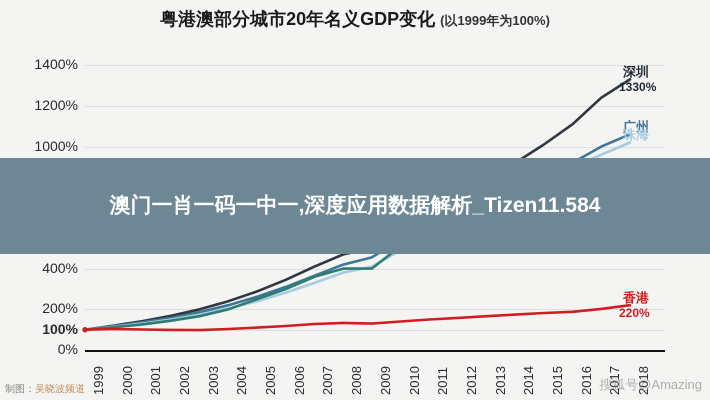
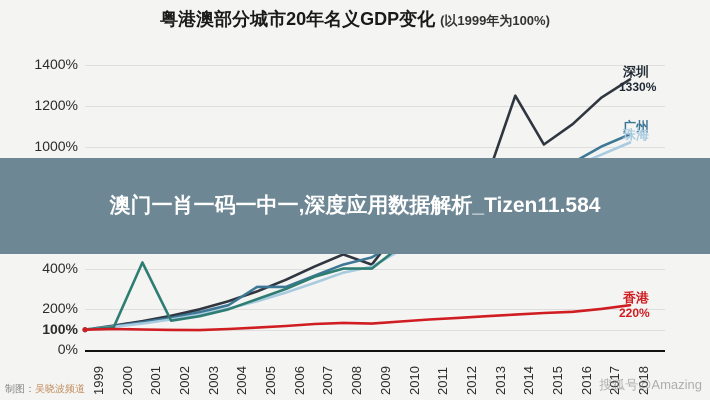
澳门/2001: 130% -> 430%
广州/2005: 260% -> 310%
深圳/2009: 500% -> 420%
深圳/2014: 920% -> 1250%
珠海/2014: 760% -> 580%
